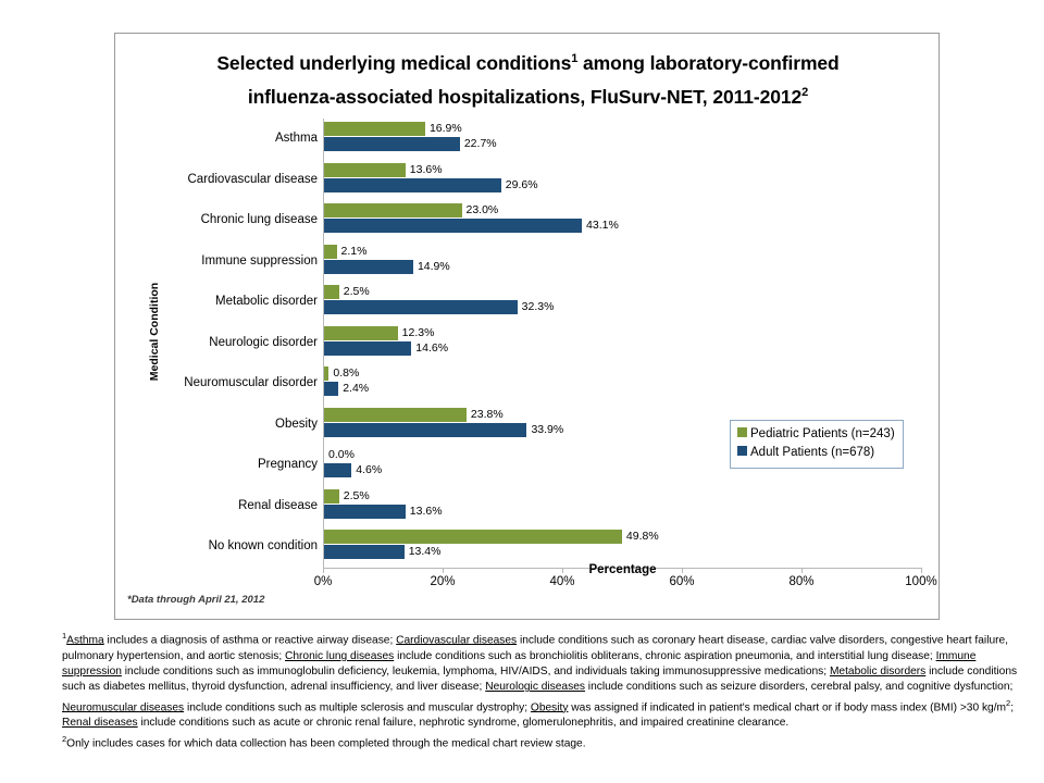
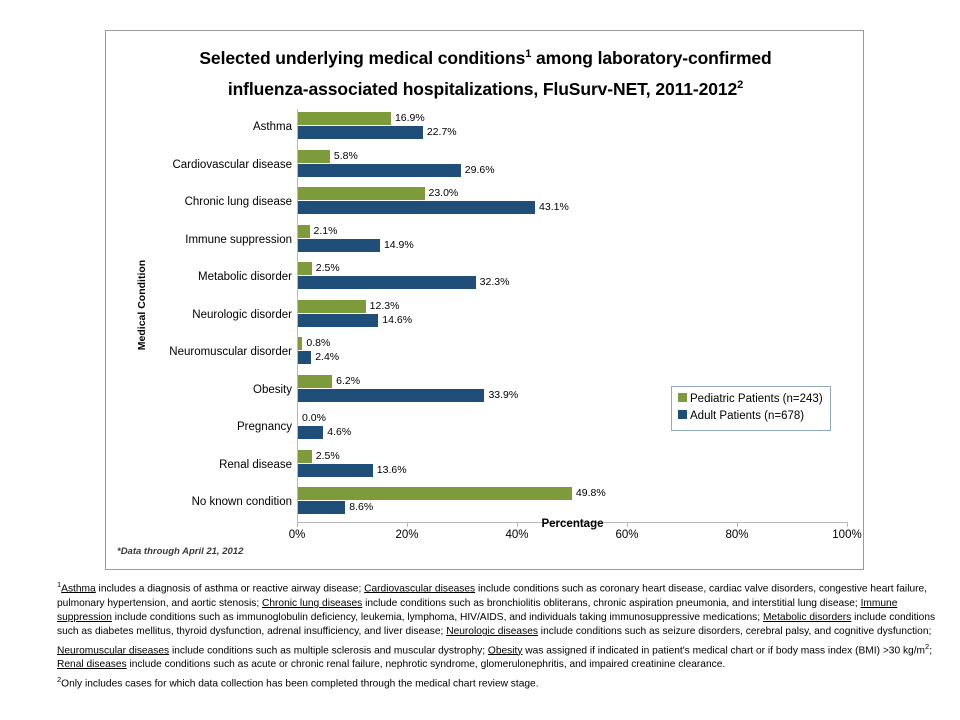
Pediatric Patients (n=243)/Cardiovascular disease: 13.6% -> 5.8%
Pediatric Patients (n=243)/Obesity: 23.8% -> 6.2%
Adult Patients (n=678)/No known condition: 13.4% -> 8.6%
